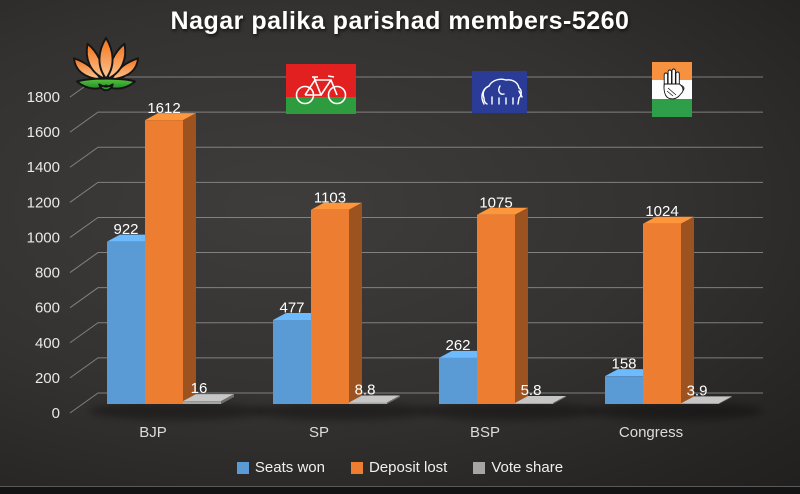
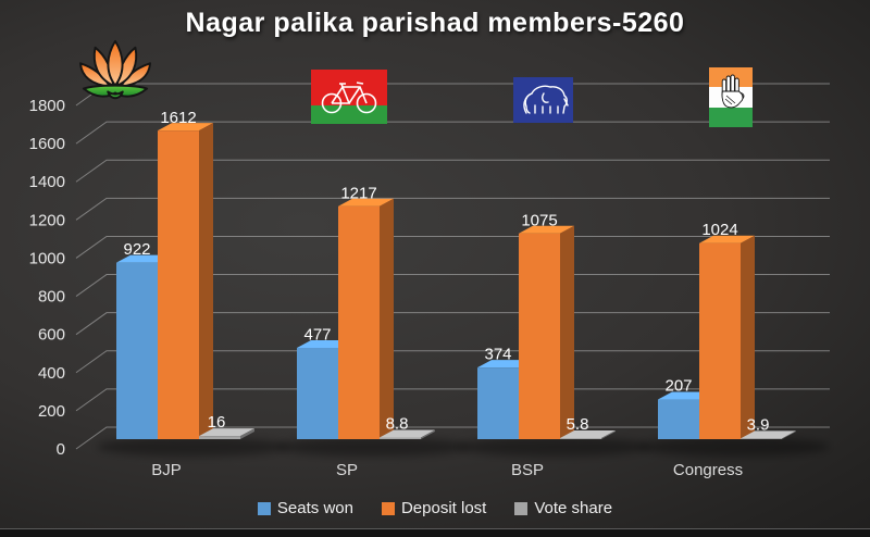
Deposit lost/SP: 1103 -> 1217
Seats won/BSP: 262 -> 374
Seats won/Congress: 158 -> 207
